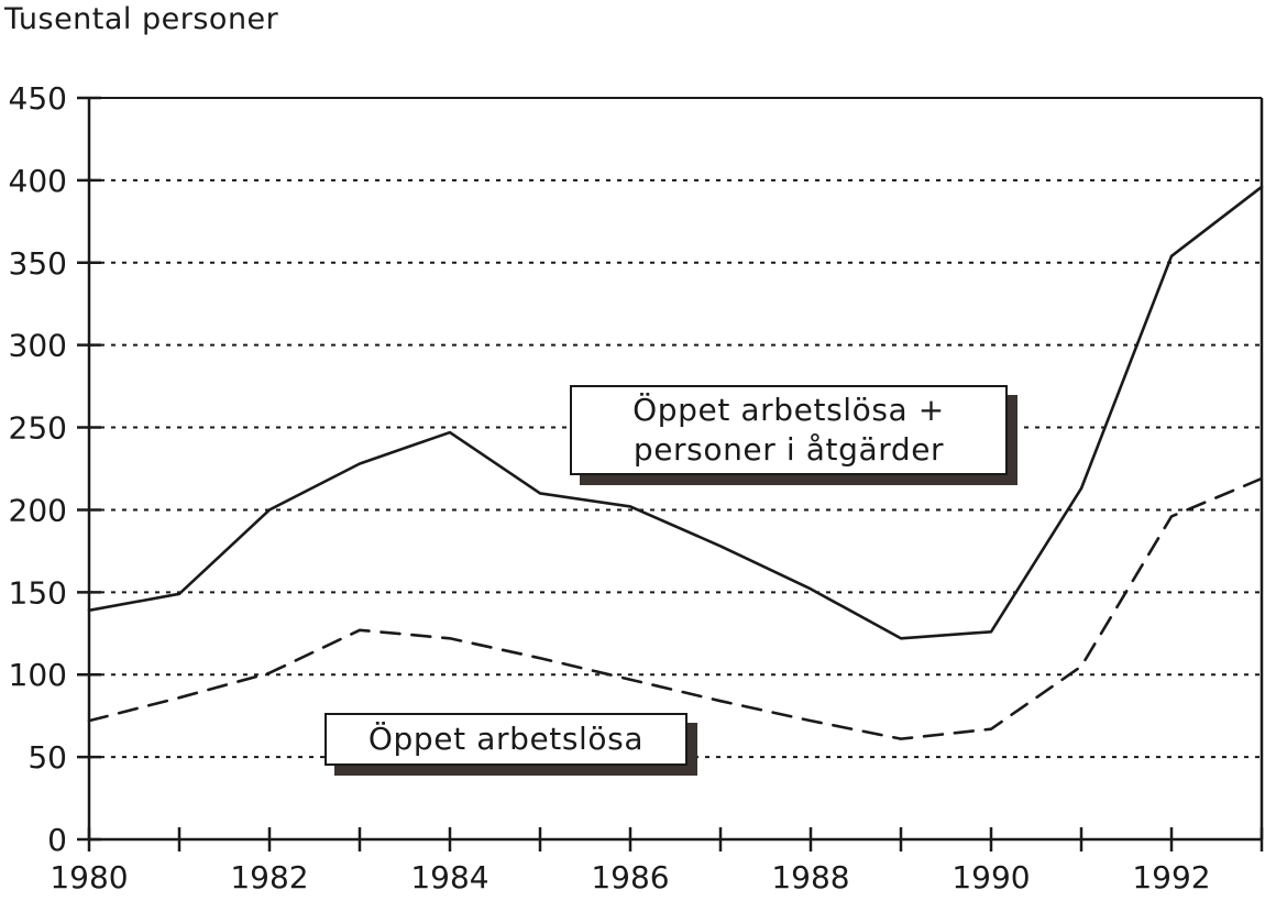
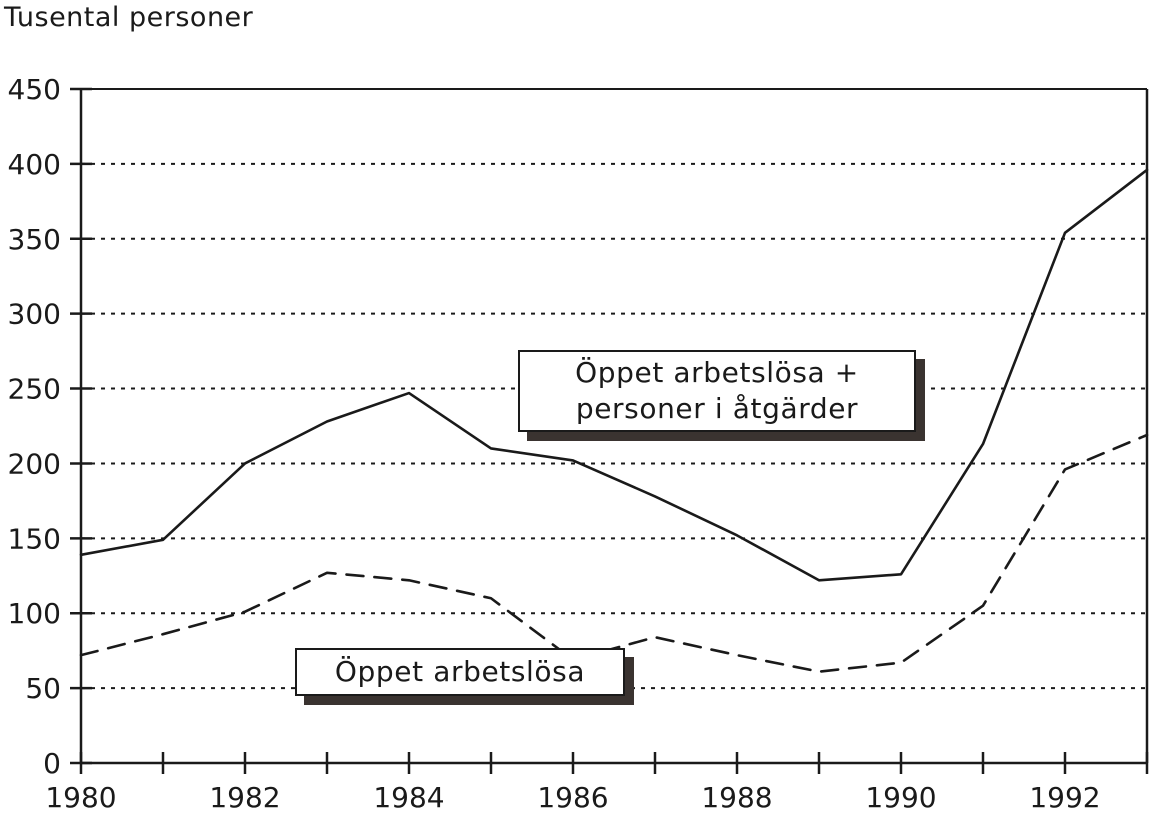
Öppet arbetslösa/1986: 97 -> 69
